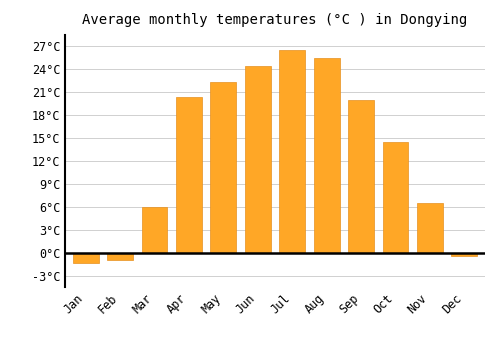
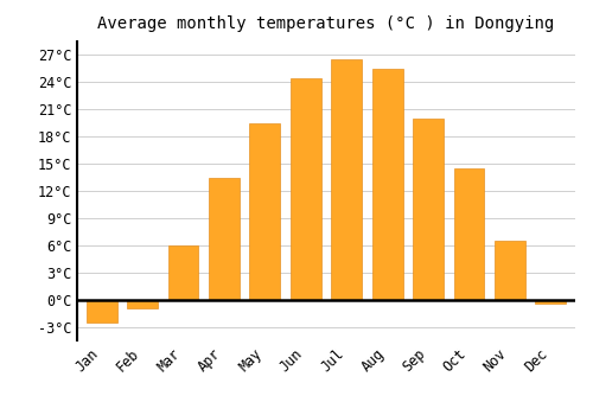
Jan: -1.4°C -> -2.5°C
Apr: 20.4°C -> 13.5°C
May: 22.4°C -> 19.5°C
